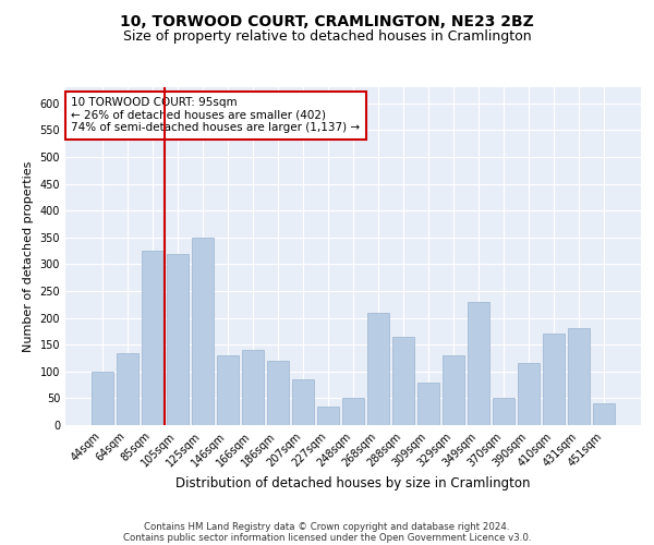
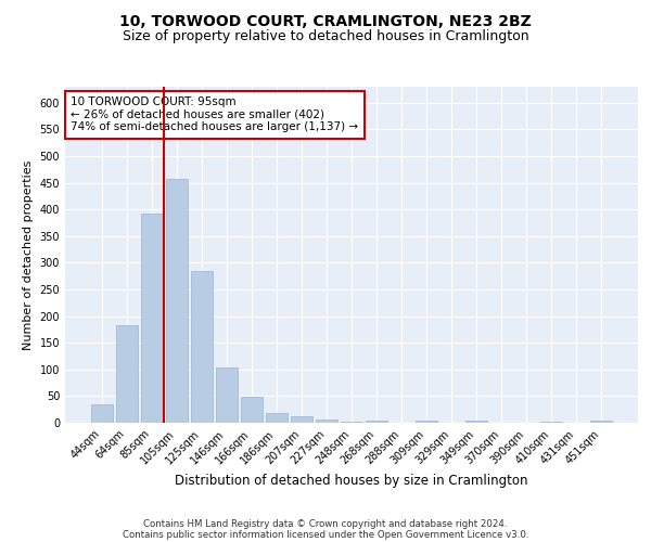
44sqm: 100 -> 35
64sqm: 135 -> 182
85sqm: 325 -> 393
105sqm: 320 -> 458
125sqm: 350 -> 285
146sqm: 130 -> 103
166sqm: 140 -> 48
186sqm: 120 -> 18
207sqm: 85 -> 13
227sqm: 35 -> 7
248sqm: 50 -> 2
268sqm: 210 -> 4
288sqm: 165 -> 1
309sqm: 80 -> 4
329sqm: 130 -> 1
349sqm: 230 -> 4
370sqm: 50 -> 1
390sqm: 115 -> 1
410sqm: 170 -> 3
431sqm: 180 -> 1
451sqm: 40 -> 4
